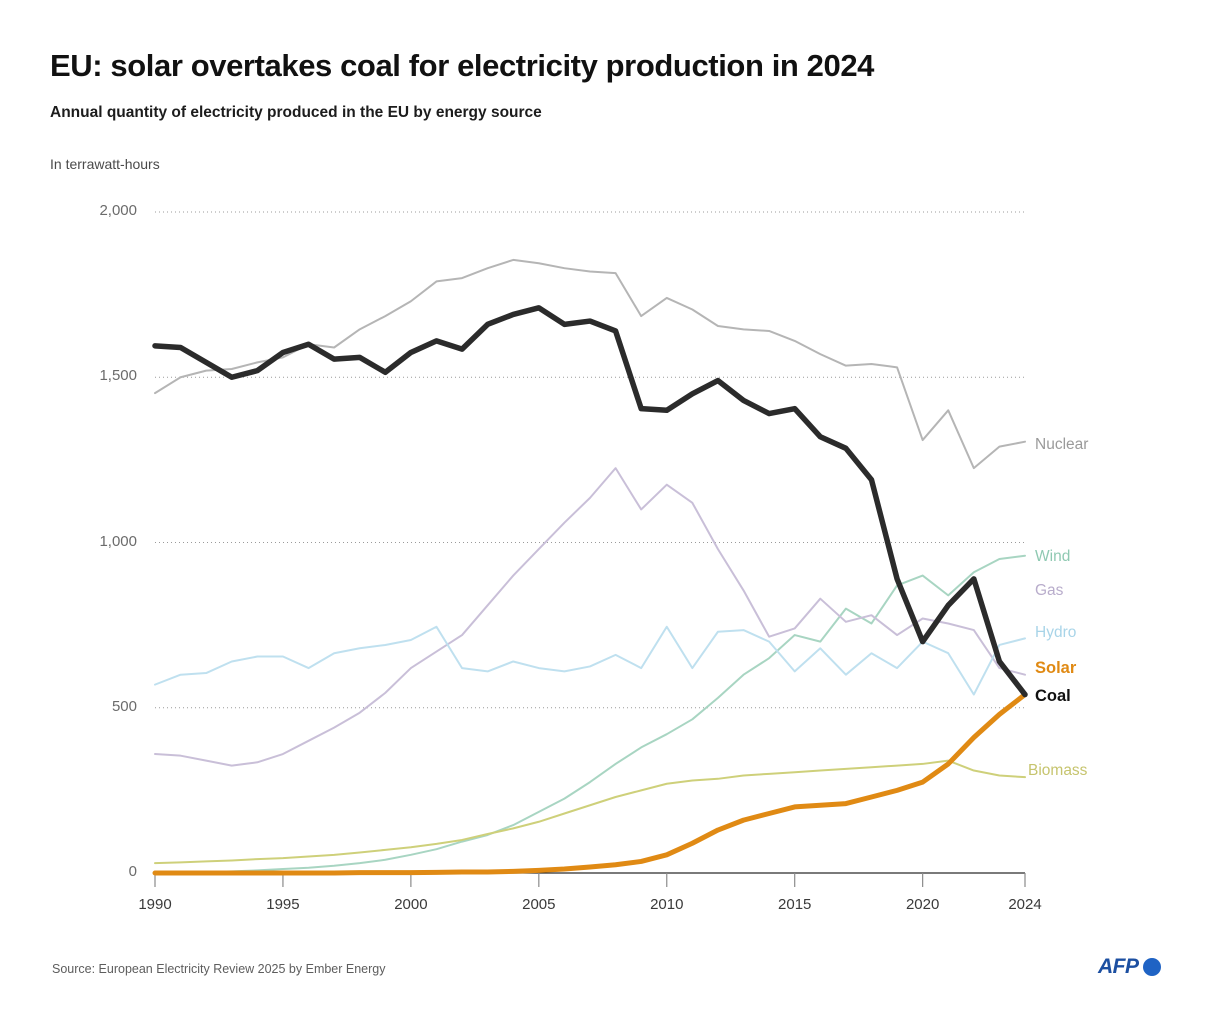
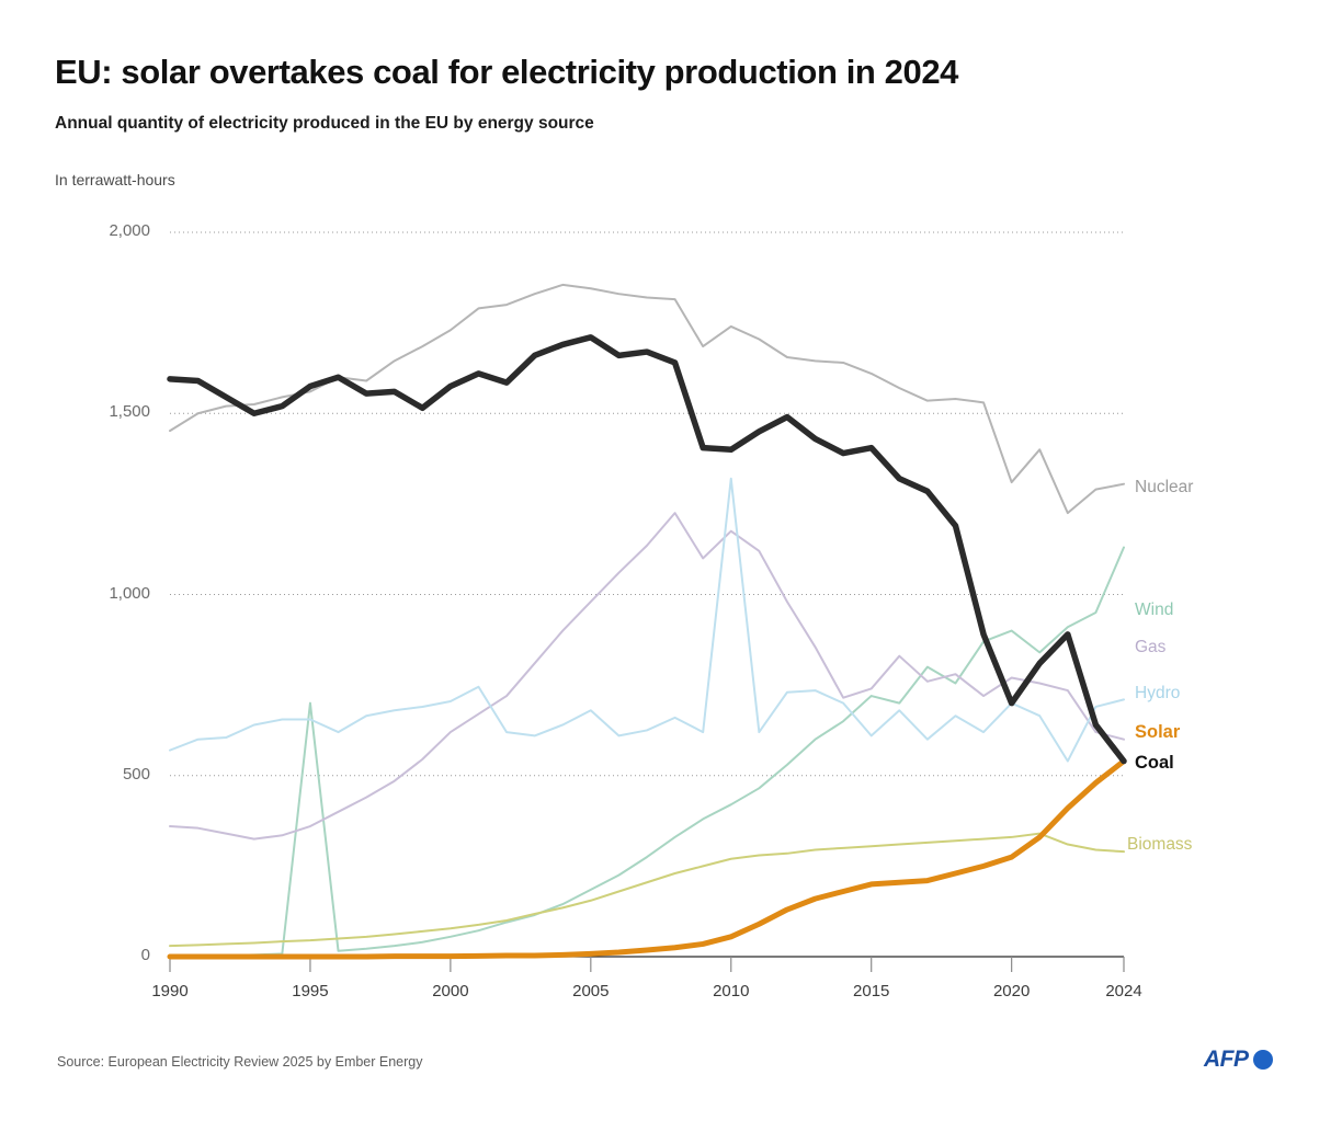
Wind/1995: 10 -> 700
Hydro/2005: 620 -> 680
Hydro/2010: 740 -> 1320
Wind/2024: 960 -> 1130
